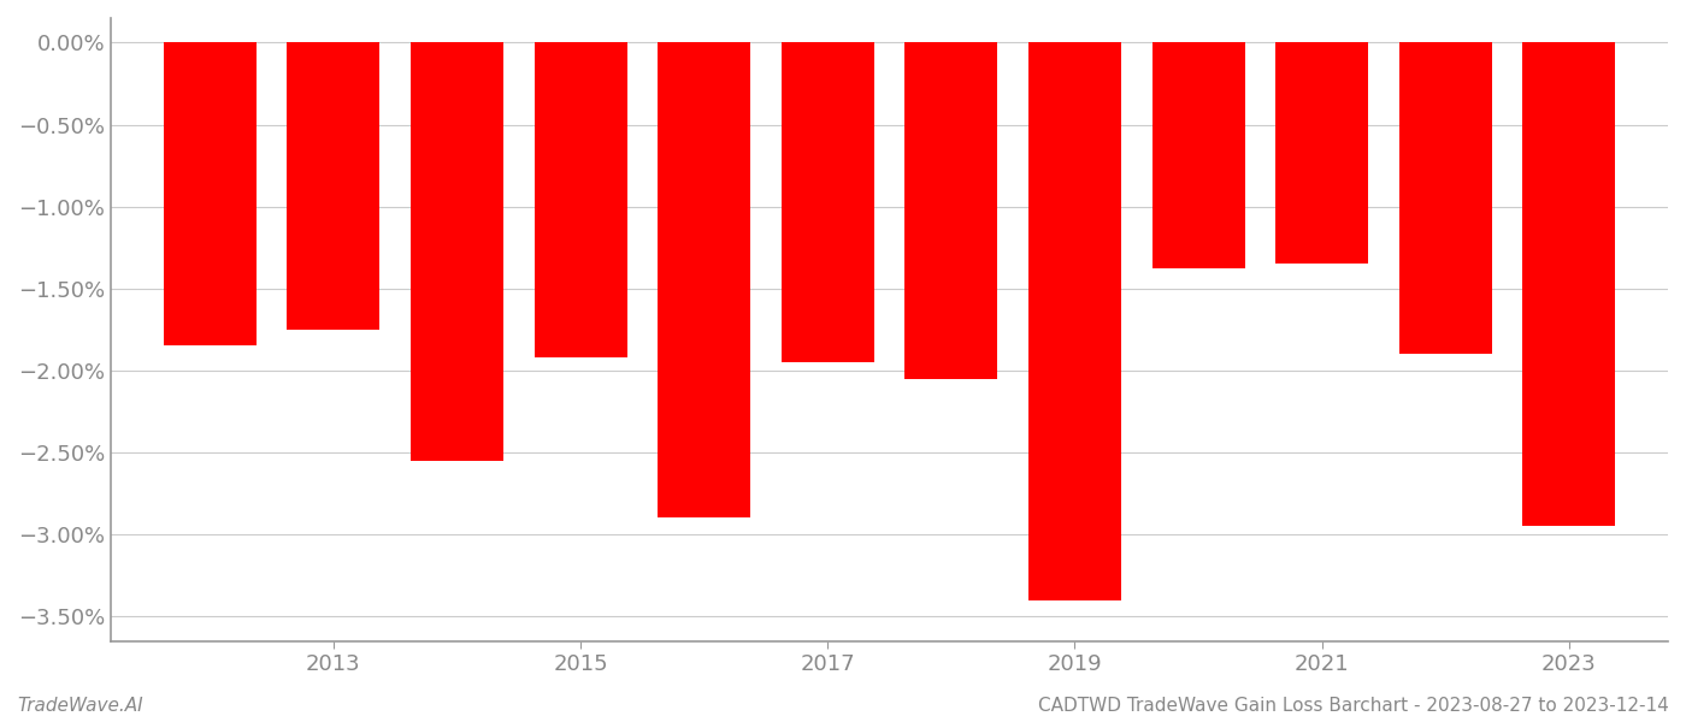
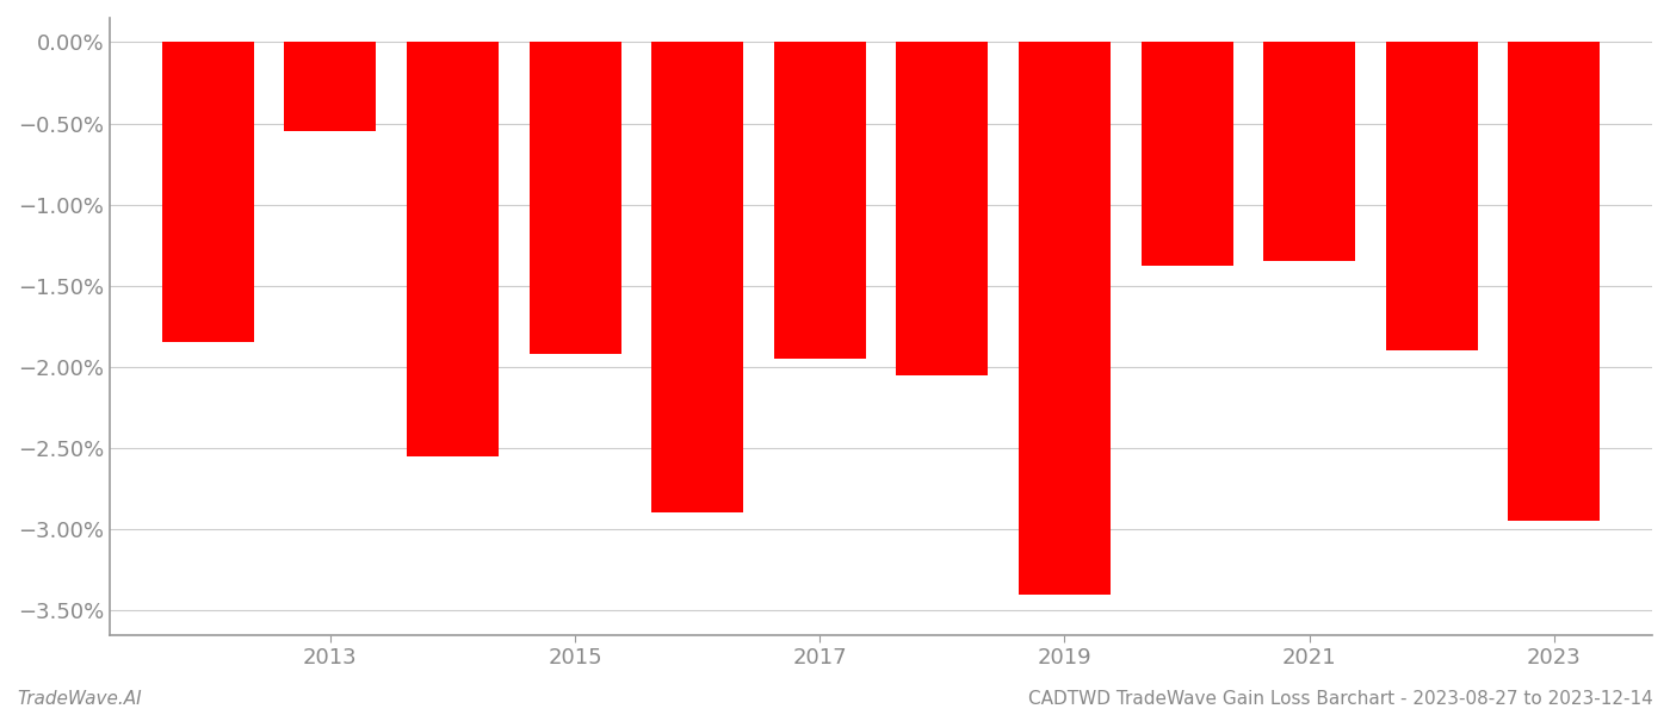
2013: -1.75% -> -0.55%
